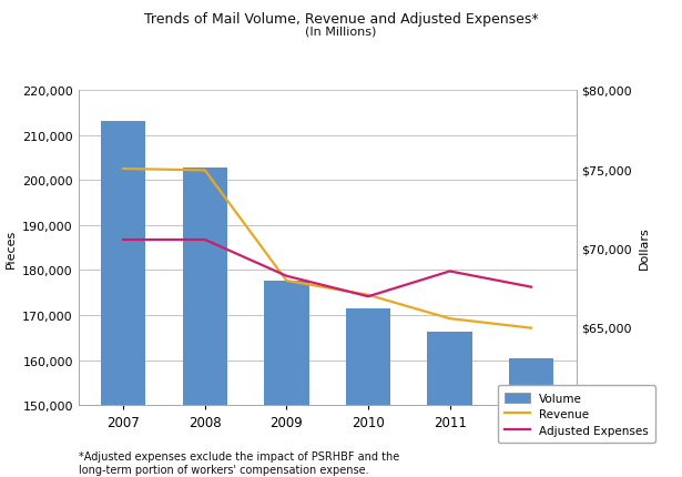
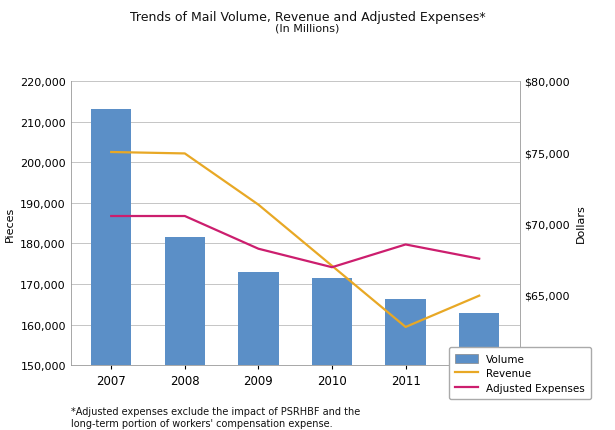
Volume/2008: 202,700 -> 181,500
Volume/2009: 177,700 -> 173,000
Revenue/2009: $67,900 -> $71,300
Revenue/2011: $65,500 -> $62,700
Volume/2012: 160,400 -> 163,000
